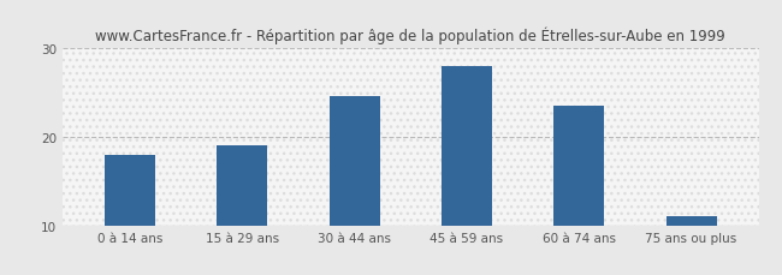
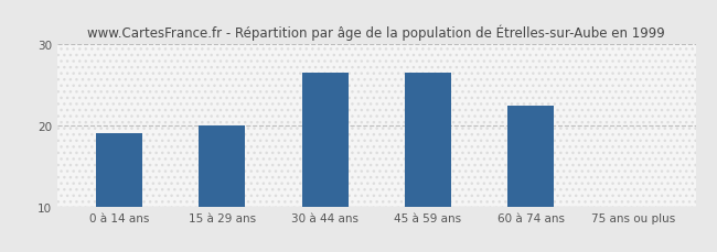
0 à 14 ans: 18.0 -> 19.0
15 à 29 ans: 19.0 -> 20.0
30 à 44 ans: 24.6 -> 26.5
45 à 59 ans: 28.0 -> 26.5
60 à 74 ans: 23.6 -> 22.5
75 ans ou plus: 11.0 -> 10.0
